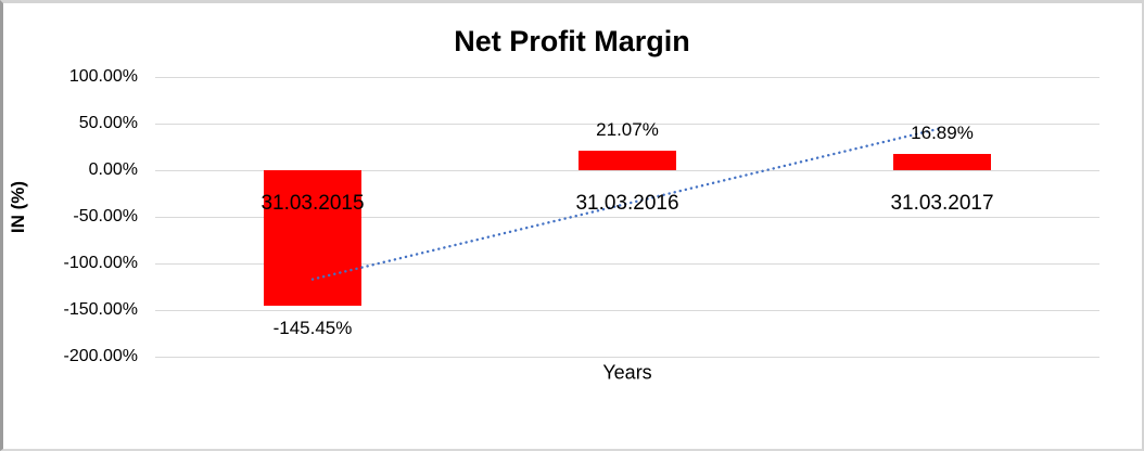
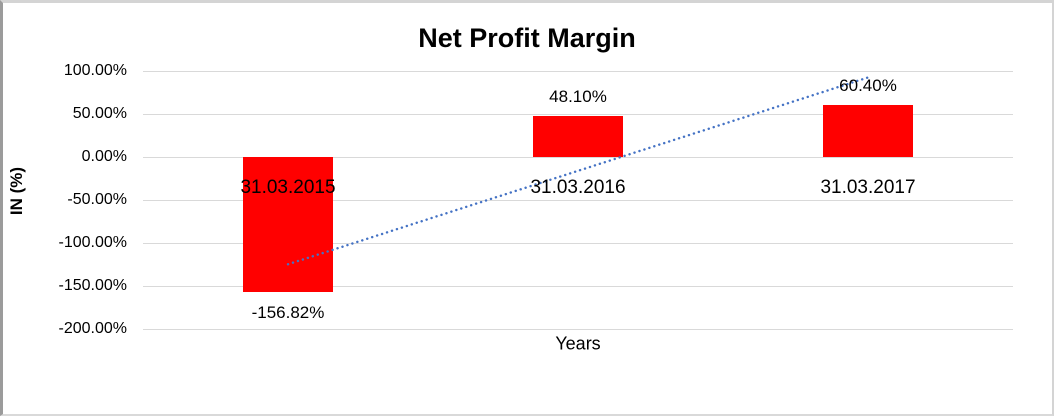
31.03.2015: -145.45% -> -156.82%
31.03.2016: 21.07% -> 48.10%
31.03.2017: 16.89% -> 60.40%
